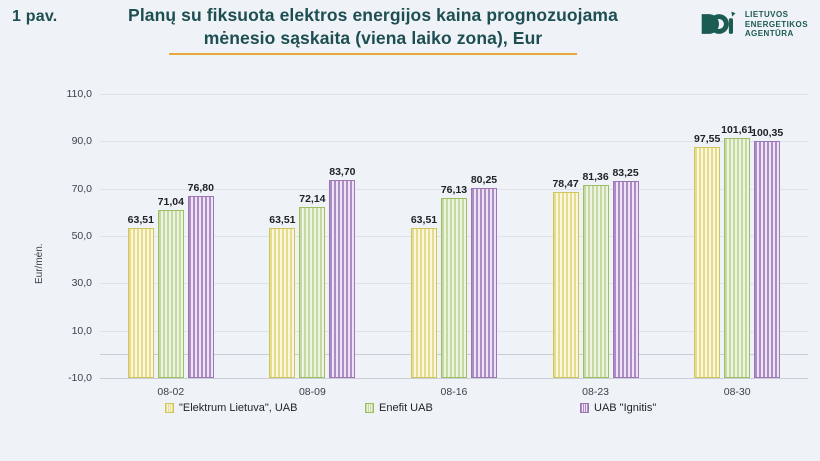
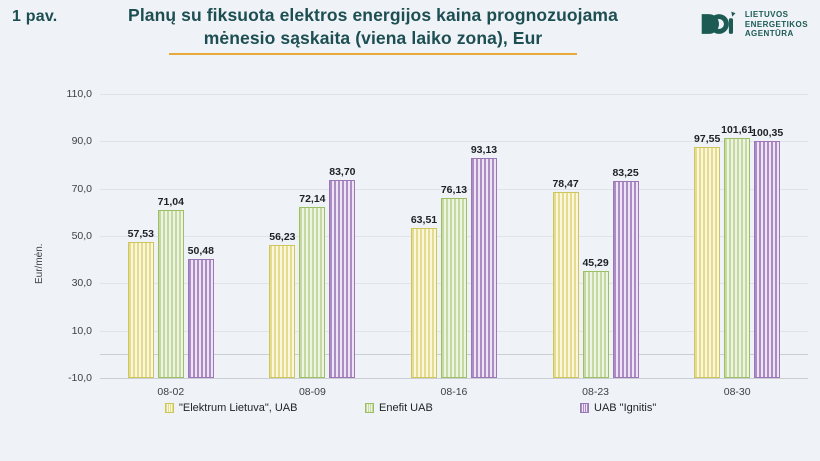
"Elektrum Lietuva", UAB/08-02: 63,51 -> 57,53
UAB "Ignitis"/08-02: 76,80 -> 50,48
"Elektrum Lietuva", UAB/08-09: 63,51 -> 56,23
UAB "Ignitis"/08-16: 80,25 -> 93,13
Enefit UAB/08-23: 81,36 -> 45,29
